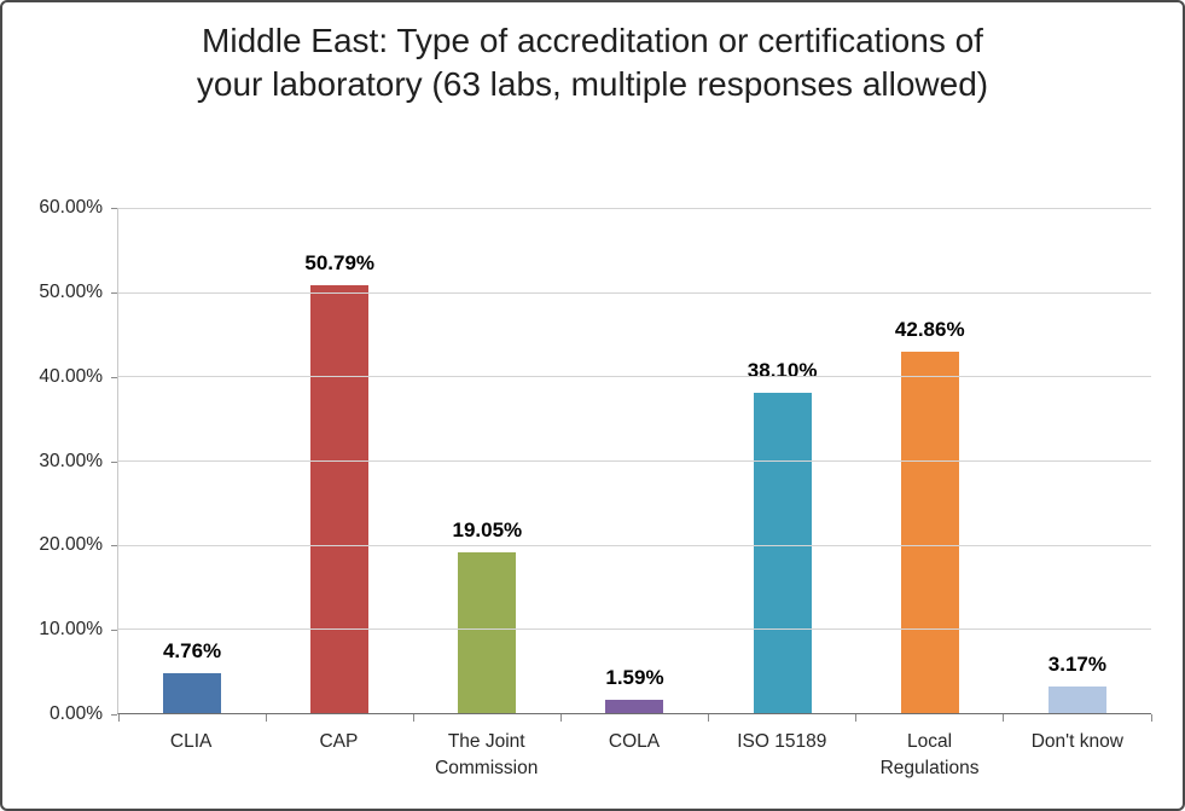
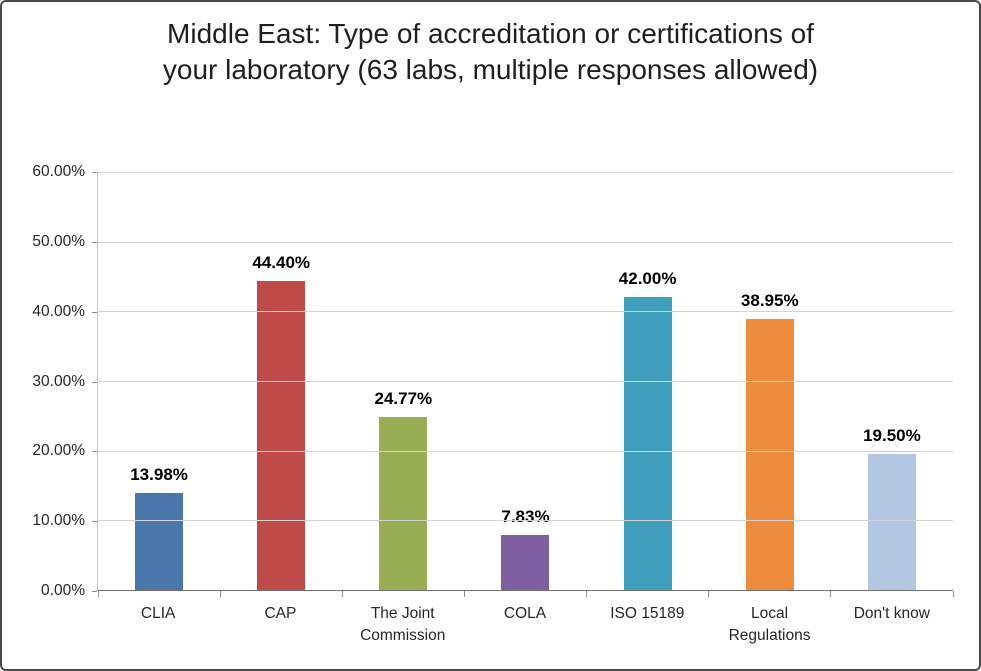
CLIA: 4.76% -> 13.98%
CAP: 50.79% -> 44.40%
The Joint Commission: 19.05% -> 24.77%
COLA: 1.59% -> 7.83%
ISO 15189: 38.10% -> 42.00%
Local Regulations: 42.86% -> 38.95%
Don't know: 3.17% -> 19.50%
